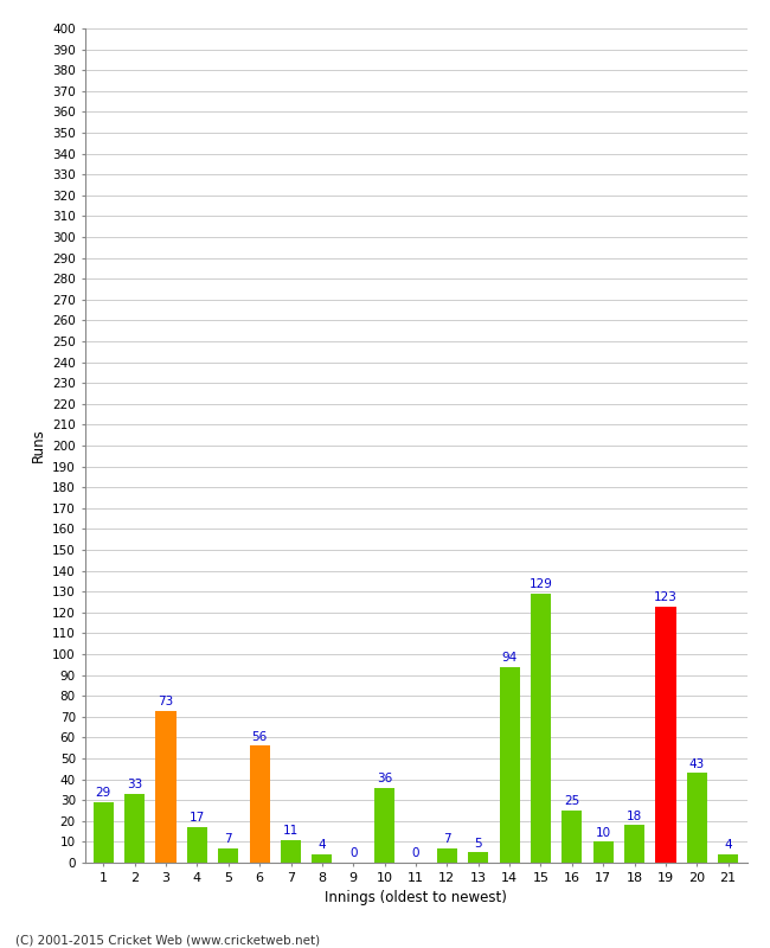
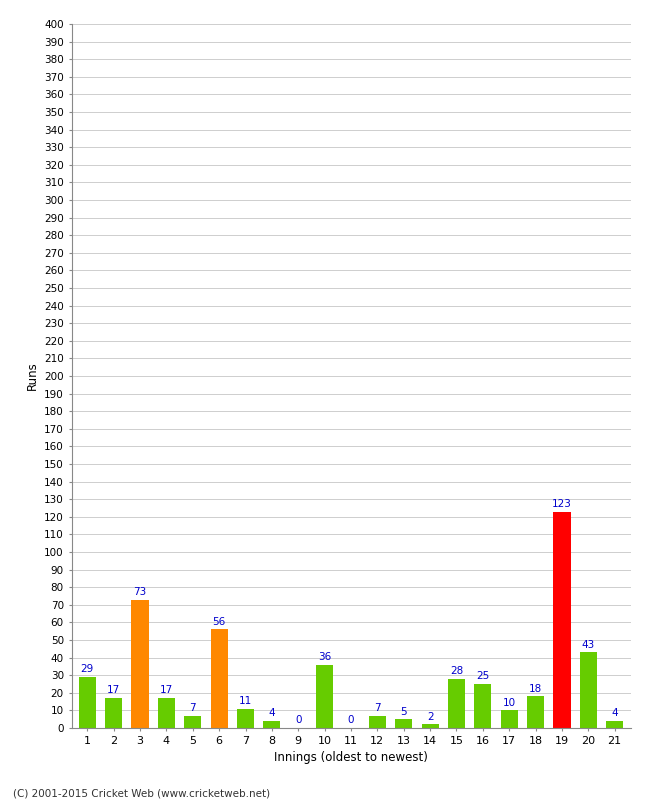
2: 33 -> 17
14: 94 -> 2
15: 129 -> 28
